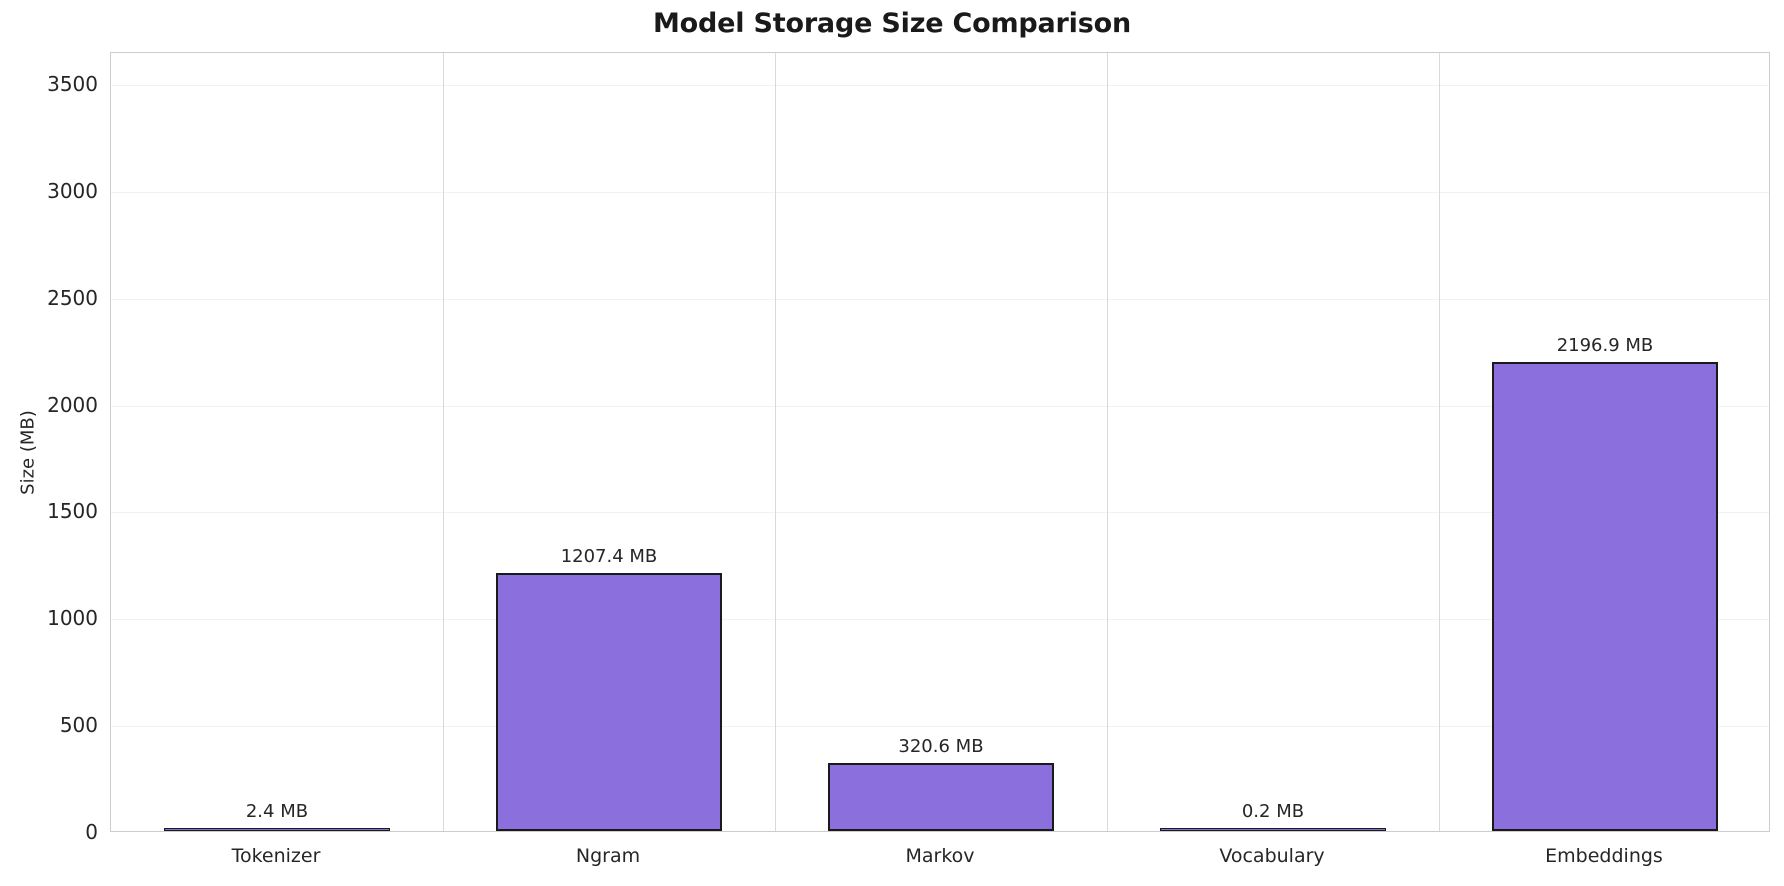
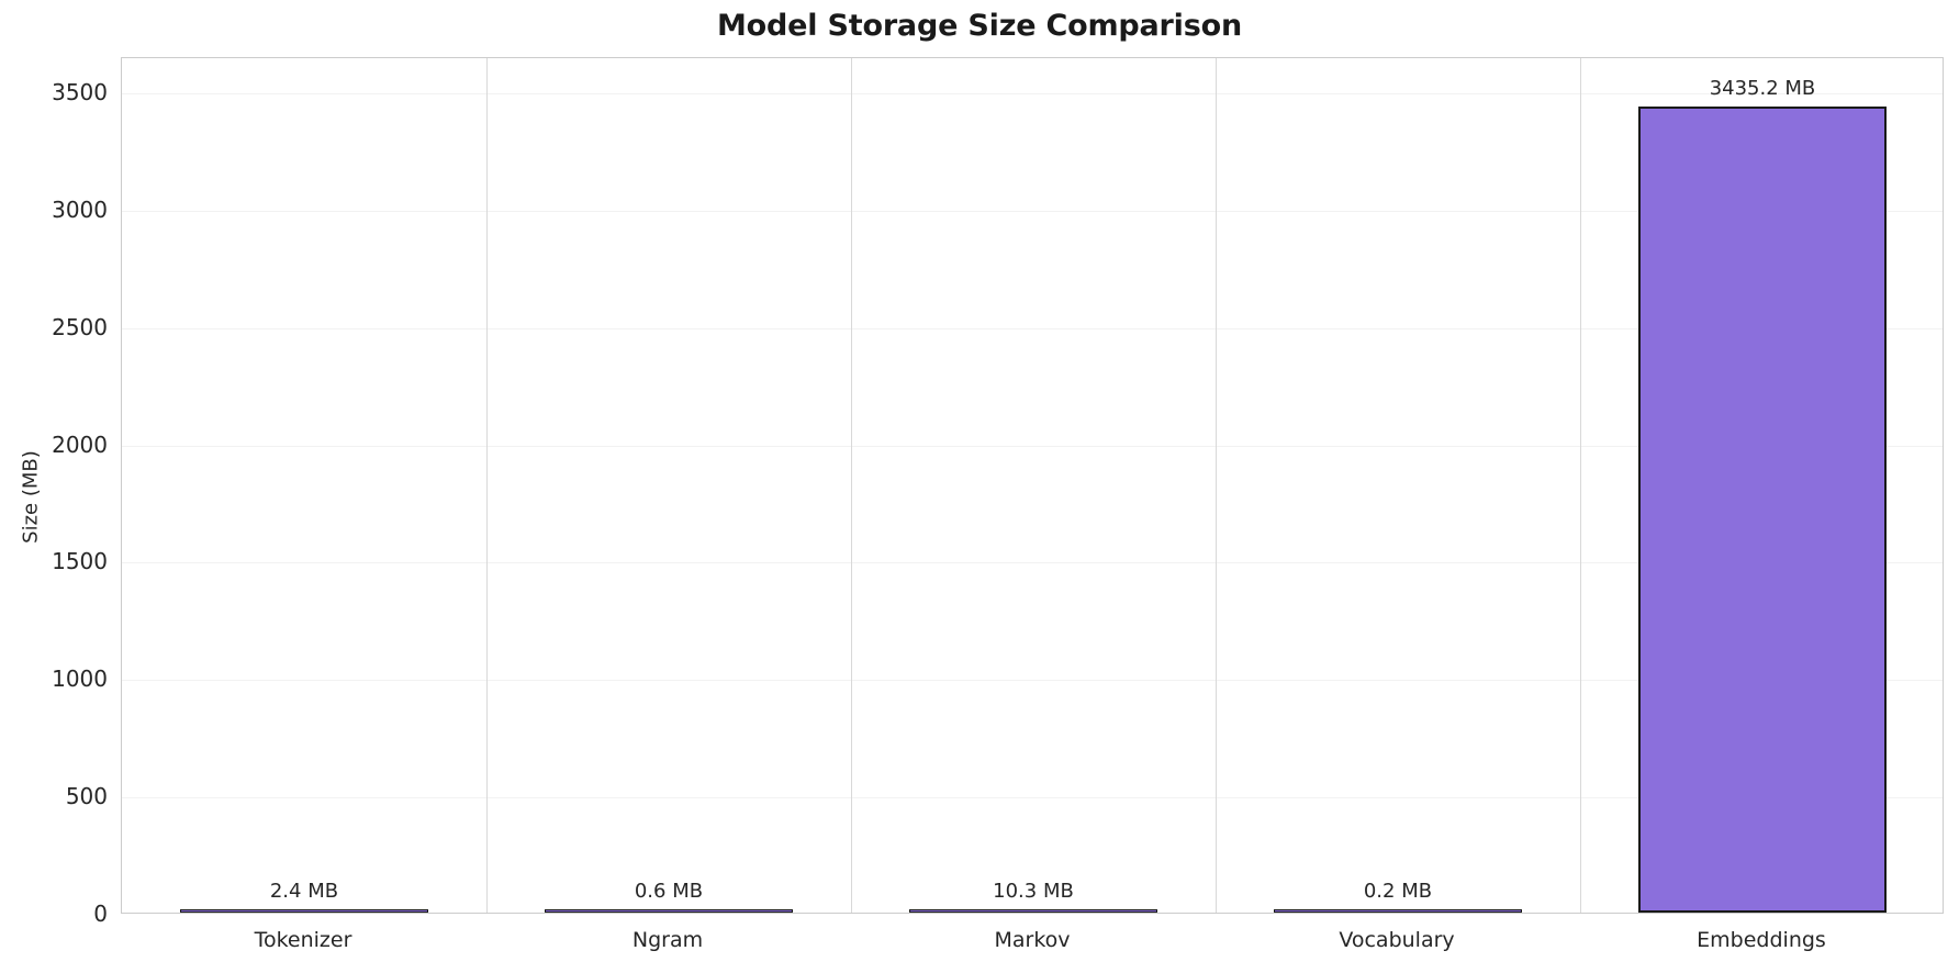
Ngram: 1207.4 -> 0.6
Markov: 320.6 -> 10.3
Embeddings: 2196.9 -> 3435.2
